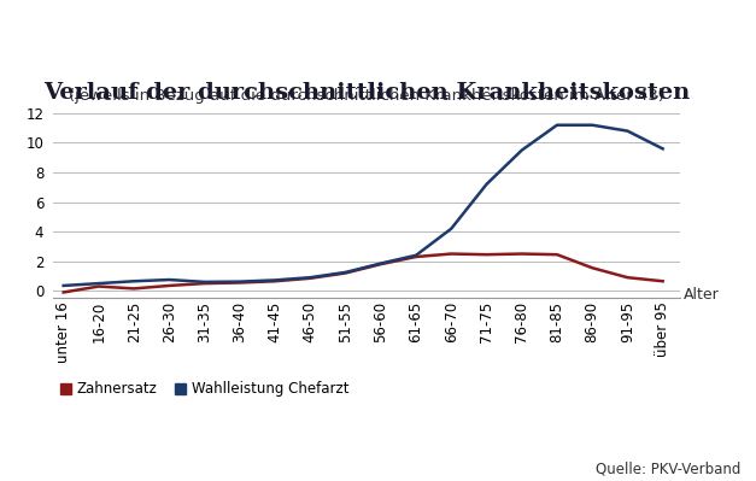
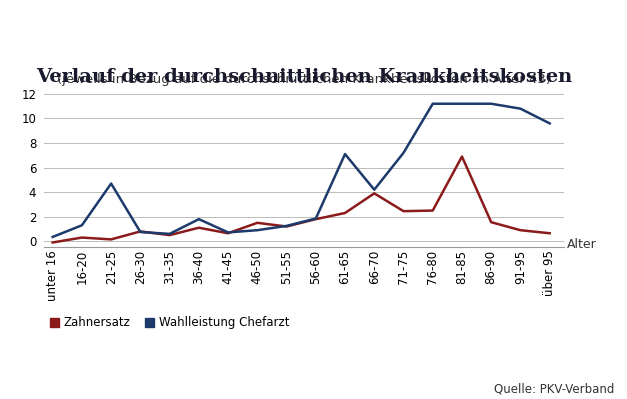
Wahlleistung Chefarzt/16-20: 0.5 -> 1.3
Wahlleistung Chefarzt/21-25: 0.7 -> 4.7
Zahnersatz/26-30: 0.3 -> 0.8
Zahnersatz/36-40: 0.6 -> 1.1
Wahlleistung Chefarzt/36-40: 0.6 -> 1.8
Zahnersatz/46-50: 0.8 -> 1.5
Wahlleistung Chefarzt/61-65: 2.4 -> 7.1
Zahnersatz/66-70: 2.5 -> 3.9
Wahlleistung Chefarzt/76-80: 9.5 -> 11.2
Zahnersatz/81-85: 2.5 -> 6.9
